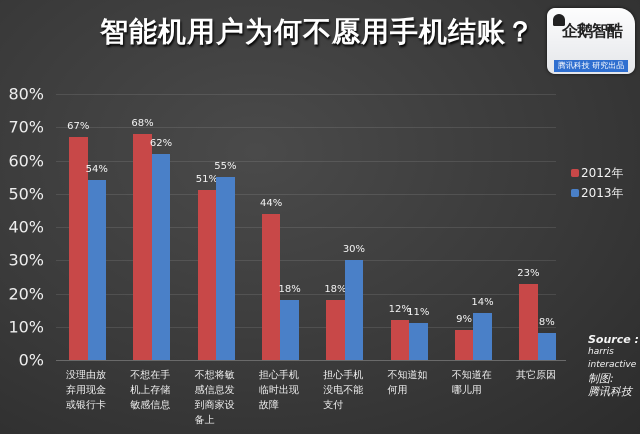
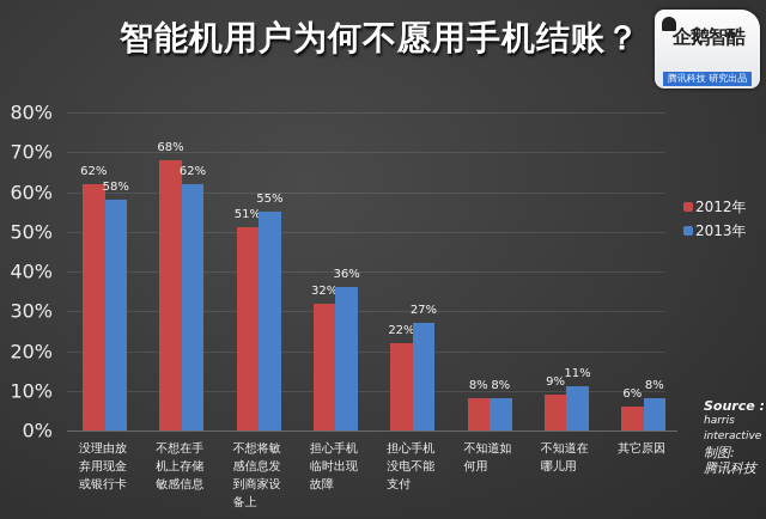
2012年/没理由放弃用现金或银行卡: 67% -> 62%
2013年/没理由放弃用现金或银行卡: 54% -> 58%
2012年/担心手机临时出现故障: 44% -> 32%
2013年/担心手机临时出现故障: 18% -> 36%
2012年/担心手机没电不能支付: 18% -> 22%
2013年/担心手机没电不能支付: 30% -> 27%
2012年/不知道如何用: 12% -> 8%
2013年/不知道如何用: 11% -> 8%
2013年/不知道在哪儿用: 14% -> 11%
2012年/其它原因: 23% -> 6%
